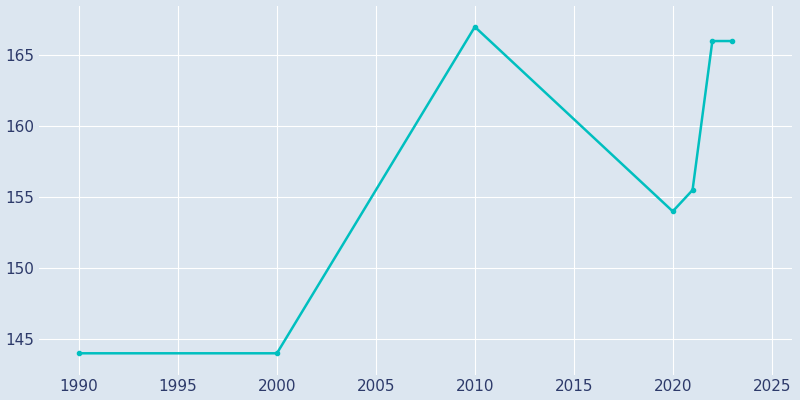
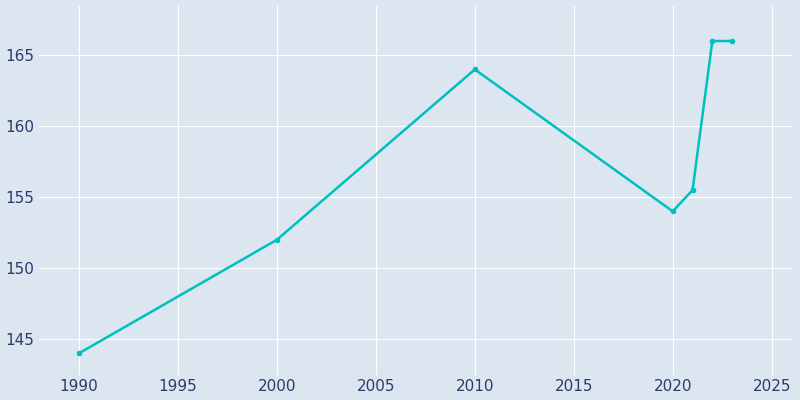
2000: 144.0 -> 152.0
2010: 167.0 -> 164.0
